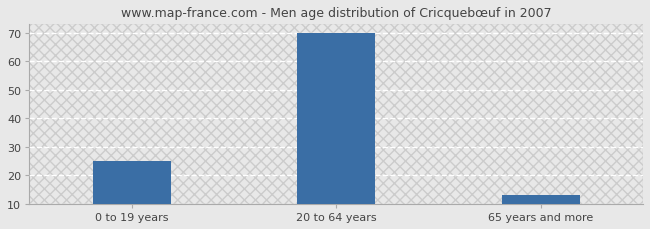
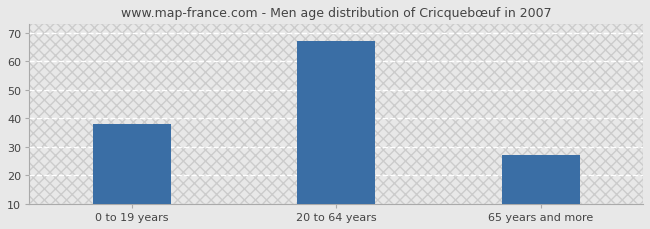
0 to 19 years: 25 -> 38
20 to 64 years: 70 -> 67
65 years and more: 13 -> 27
